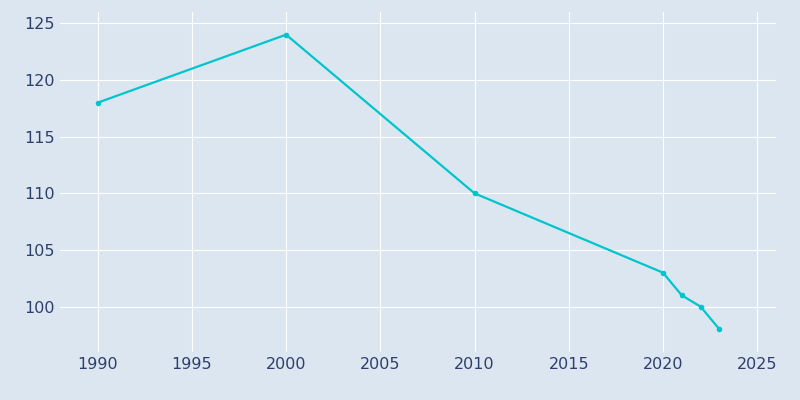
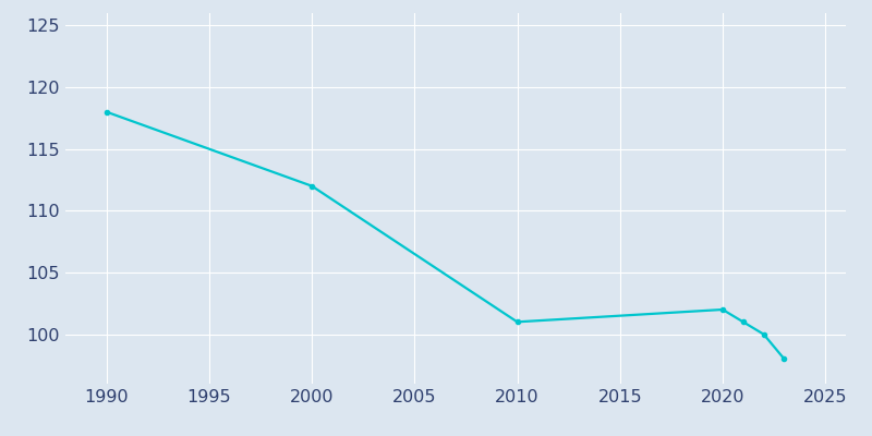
2000: 124 -> 112
2010: 110 -> 101
2020: 103 -> 102
